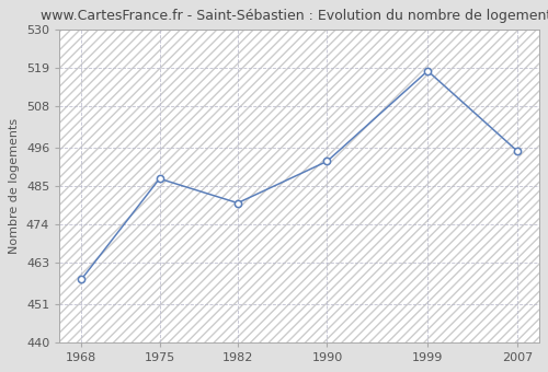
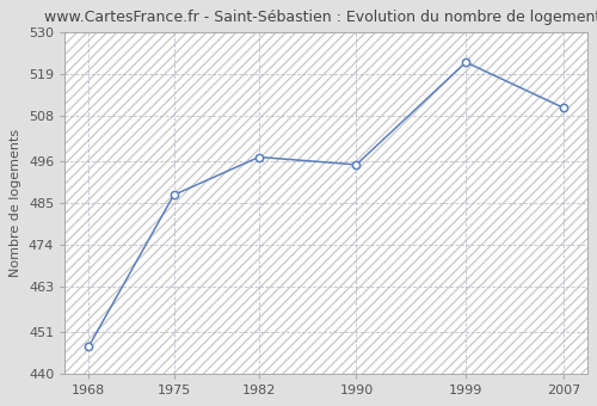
1968: 458 -> 447
1982: 480 -> 497
1990: 492 -> 495
1999: 518 -> 522
2007: 495 -> 510
